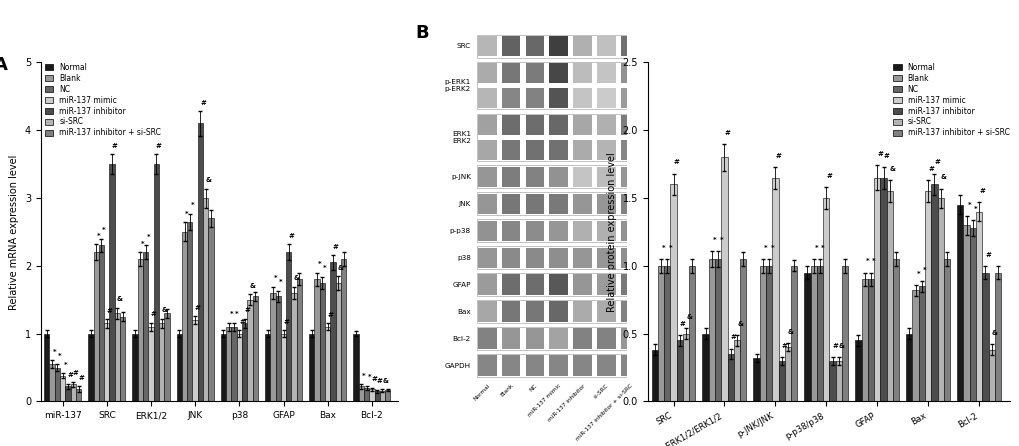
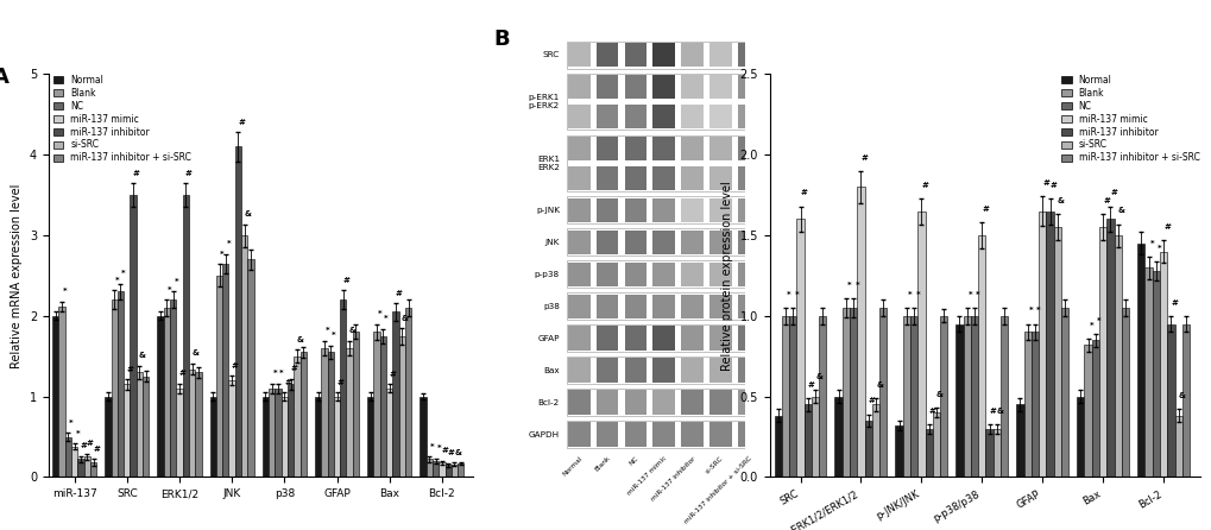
Normal/miR-137: 1 -> 2
Blank/miR-137: 0.55 -> 2.12
Normal/ERK1/2: 1 -> 2
si-SRC/ERK1/2: 1.15 -> 1.34
